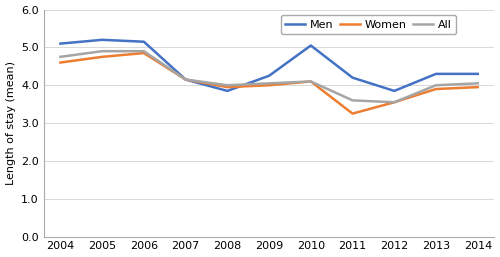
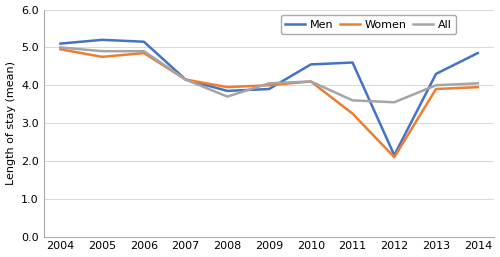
Women/2004: 4.60 -> 4.95
All/2004: 4.75 -> 5.00
All/2008: 4.00 -> 3.70
Men/2009: 4.25 -> 3.90
Men/2010: 5.05 -> 4.55
Men/2011: 4.20 -> 4.60
Men/2012: 3.85 -> 2.15
Women/2012: 3.55 -> 2.10
Men/2014: 4.30 -> 4.85
